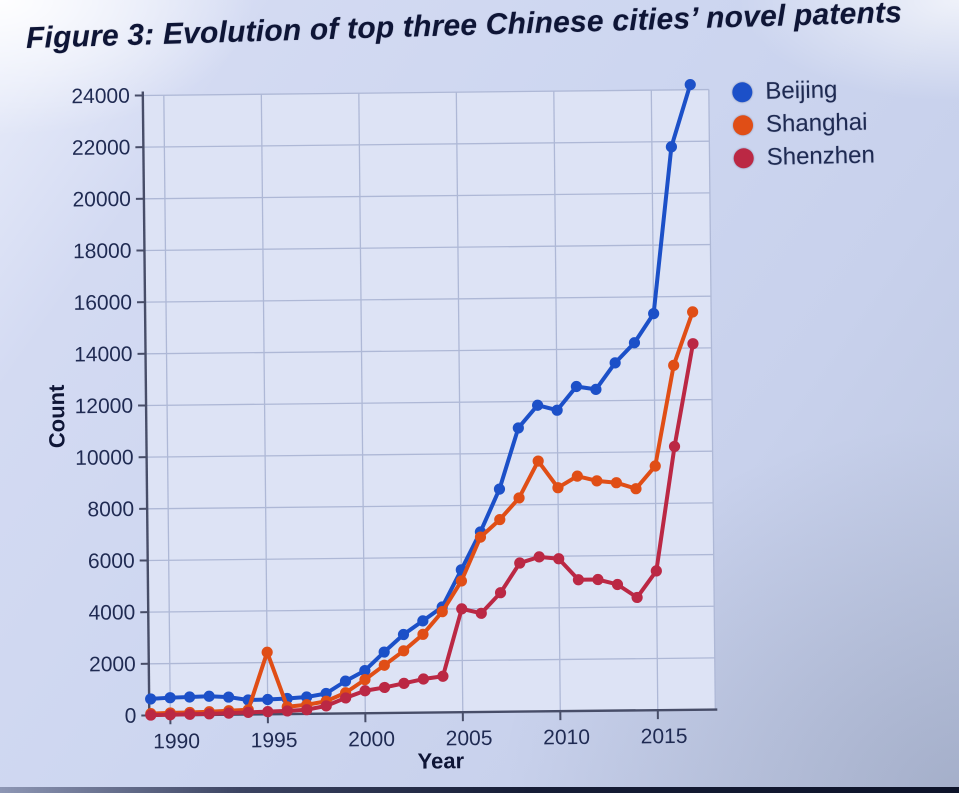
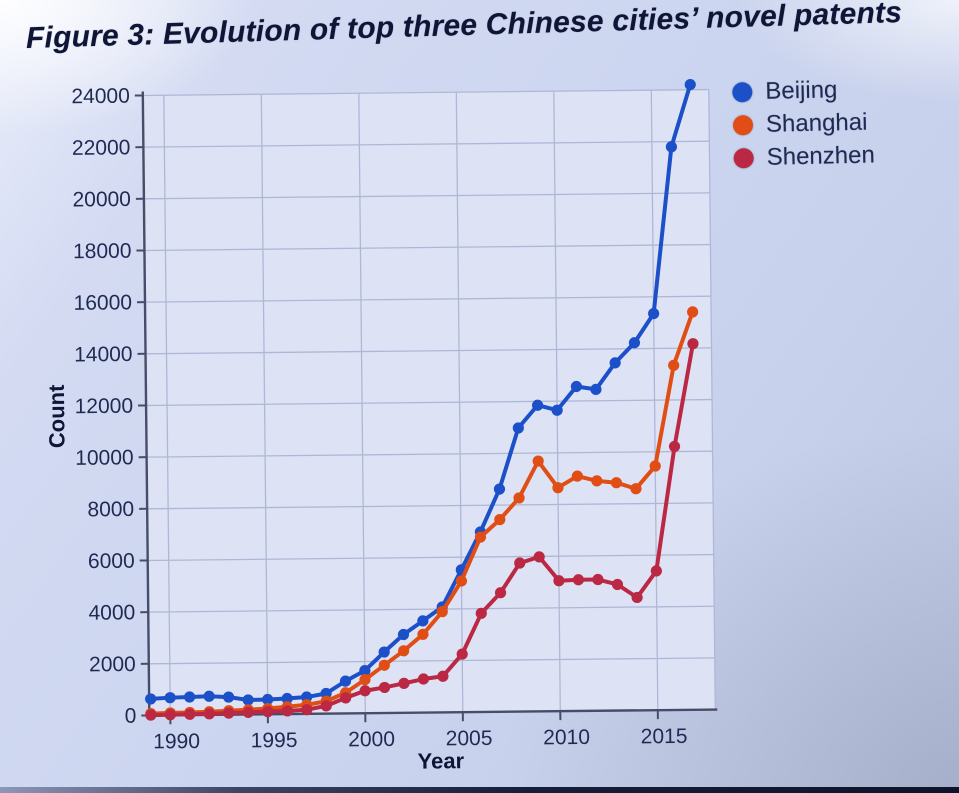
Shanghai/1995: 2400 -> 200
Shenzhen/2005: 4000 -> 2200
Shenzhen/2010: 5900 -> 5000
